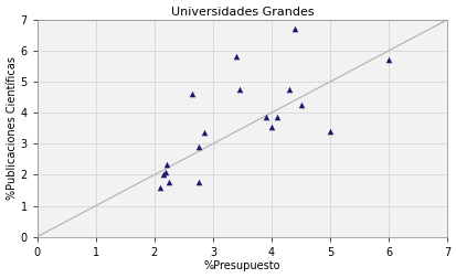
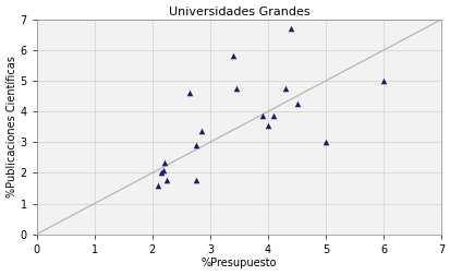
5: 3.40 -> 3.00
6: 5.70 -> 5.00
